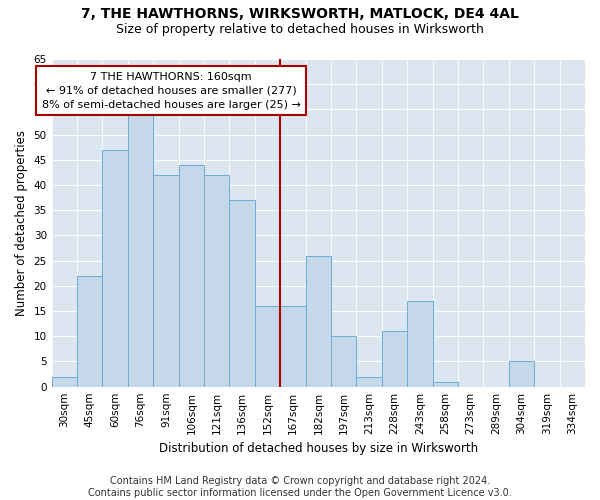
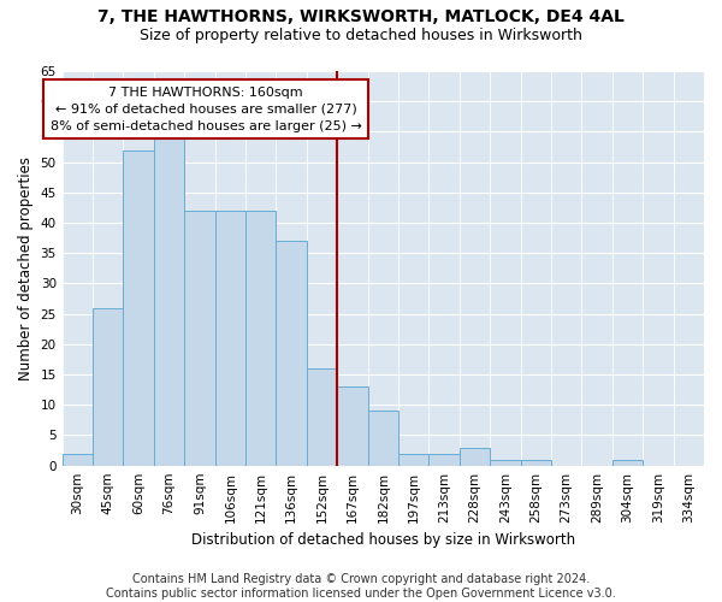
45sqm: 22 -> 26
60sqm: 47 -> 52
106sqm: 44 -> 42
167sqm: 16 -> 13
182sqm: 26 -> 9
197sqm: 10 -> 2
228sqm: 11 -> 3
243sqm: 17 -> 1
304sqm: 5 -> 1
